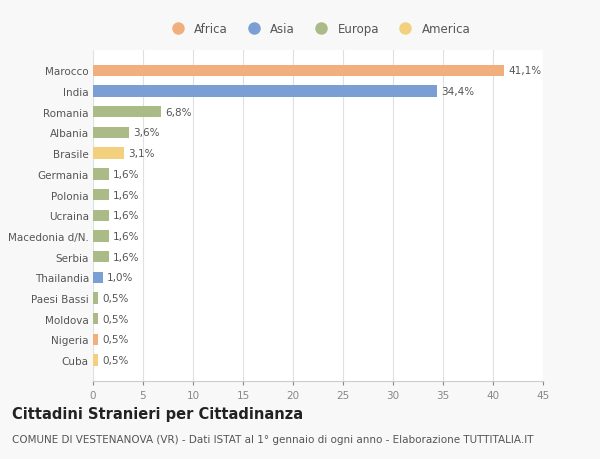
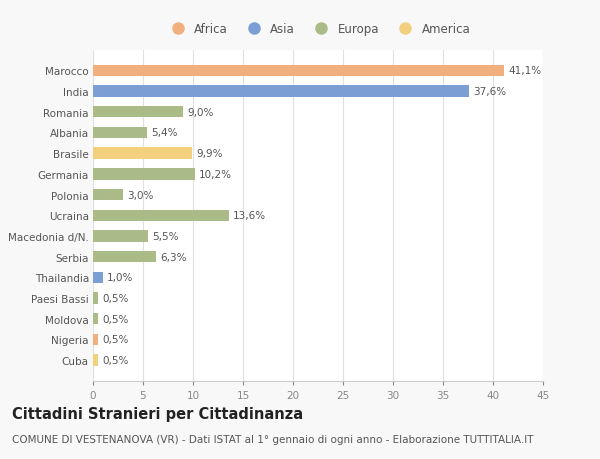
India: 34,4% -> 37,6%
Romania: 6,8% -> 9,0%
Albania: 3,6% -> 5,4%
Brasile: 3,1% -> 9,9%
Germania: 1,6% -> 10,2%
Polonia: 1,6% -> 3,0%
Ucraina: 1,6% -> 13,6%
Macedonia d/N.: 1,6% -> 5,5%
Serbia: 1,6% -> 6,3%
